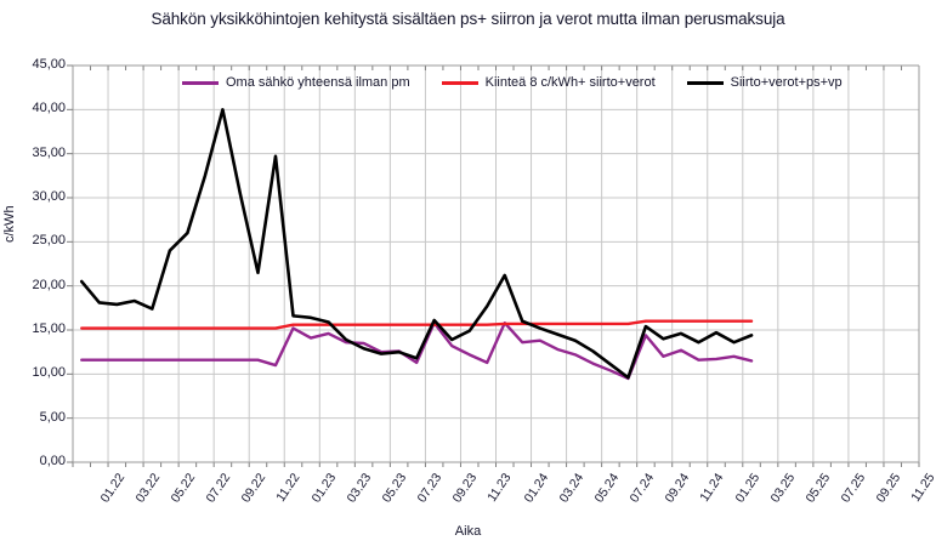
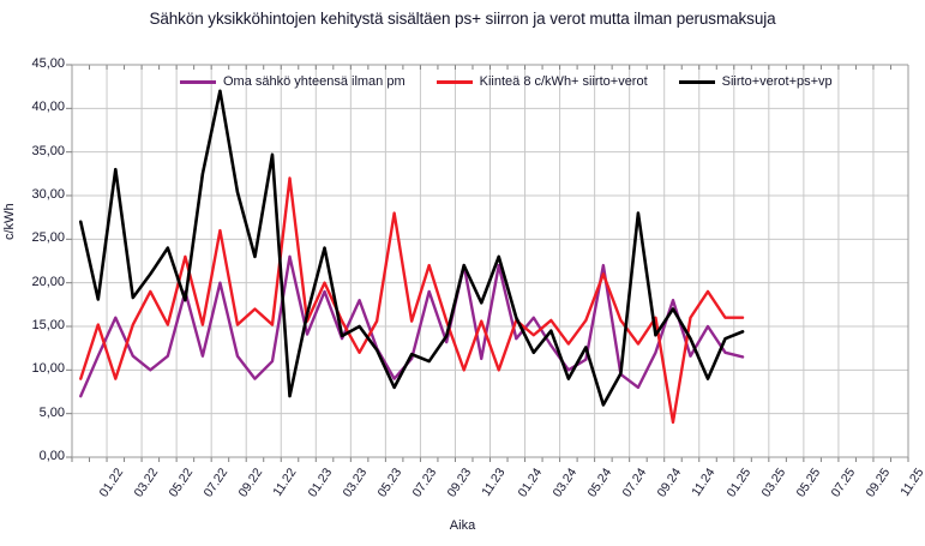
Oma sähkö yhteensä ilman pm/01.22: 12 -> 7
Kiinteä 8 c/kWh+ siirto+verot/01.22: 15 -> 9
Siirto+verot+ps+vp/01.22: 20 -> 27
Oma sähkö yhteensä ilman pm/03.22: 12 -> 16
Kiinteä 8 c/kWh+ siirto+verot/03.22: 15 -> 9
Siirto+verot+ps+vp/03.22: 18 -> 33
Oma sähkö yhteensä ilman pm/05.22: 12 -> 10
Kiinteä 8 c/kWh+ siirto+verot/05.22: 15 -> 19
Siirto+verot+ps+vp/05.22: 17 -> 21
Oma sähkö yhteensä ilman pm/07.22: 12 -> 19
Kiinteä 8 c/kWh+ siirto+verot/07.22: 15 -> 23
Siirto+verot+ps+vp/07.22: 26 -> 18
Oma sähkö yhteensä ilman pm/09.22: 12 -> 20
Kiinteä 8 c/kWh+ siirto+verot/09.22: 15 -> 26
Siirto+verot+ps+vp/09.22: 40 -> 42
Oma sähkö yhteensä ilman pm/11.22: 12 -> 9
Kiinteä 8 c/kWh+ siirto+verot/11.22: 15 -> 17
Siirto+verot+ps+vp/11.22: 22 -> 23
Oma sähkö yhteensä ilman pm/01.23: 15 -> 23
Kiinteä 8 c/kWh+ siirto+verot/01.23: 16 -> 32
Siirto+verot+ps+vp/01.23: 17 -> 7
Oma sähkö yhteensä ilman pm/03.23: 15 -> 19
Kiinteä 8 c/kWh+ siirto+verot/03.23: 16 -> 20
Siirto+verot+ps+vp/03.23: 16 -> 24
Oma sähkö yhteensä ilman pm/05.23: 14 -> 18
Kiinteä 8 c/kWh+ siirto+verot/05.23: 16 -> 12
Siirto+verot+ps+vp/05.23: 13 -> 15
Oma sähkö yhteensä ilman pm/07.23: 13 -> 9
Kiinteä 8 c/kWh+ siirto+verot/07.23: 16 -> 28
Siirto+verot+ps+vp/07.23: 12 -> 8
Oma sähkö yhteensä ilman pm/09.23: 16 -> 19
Kiinteä 8 c/kWh+ siirto+verot/09.23: 16 -> 22
Siirto+verot+ps+vp/09.23: 16 -> 11
Oma sähkö yhteensä ilman pm/11.23: 12 -> 22
Kiinteä 8 c/kWh+ siirto+verot/11.23: 16 -> 10
Siirto+verot+ps+vp/11.23: 15 -> 22
Oma sähkö yhteensä ilman pm/01.24: 16 -> 22
Kiinteä 8 c/kWh+ siirto+verot/01.24: 16 -> 10
Siirto+verot+ps+vp/01.24: 21 -> 23
Oma sähkö yhteensä ilman pm/03.24: 14 -> 16
Kiinteä 8 c/kWh+ siirto+verot/03.24: 16 -> 14
Siirto+verot+ps+vp/03.24: 15 -> 12
Oma sähkö yhteensä ilman pm/05.24: 12 -> 10
Kiinteä 8 c/kWh+ siirto+verot/05.24: 16 -> 13
Siirto+verot+ps+vp/05.24: 14 -> 9
Oma sähkö yhteensä ilman pm/07.24: 10 -> 22
Kiinteä 8 c/kWh+ siirto+verot/07.24: 16 -> 21
Siirto+verot+ps+vp/07.24: 11 -> 6
Oma sähkö yhteensä ilman pm/09.24: 14 -> 8
Kiinteä 8 c/kWh+ siirto+verot/09.24: 16 -> 13
Siirto+verot+ps+vp/09.24: 15 -> 28
Oma sähkö yhteensä ilman pm/11.24: 13 -> 18
Kiinteä 8 c/kWh+ siirto+verot/11.24: 16 -> 4
Siirto+verot+ps+vp/11.24: 15 -> 17
Oma sähkö yhteensä ilman pm/01.25: 12 -> 15
Kiinteä 8 c/kWh+ siirto+verot/01.25: 16 -> 19
Siirto+verot+ps+vp/01.25: 15 -> 9
